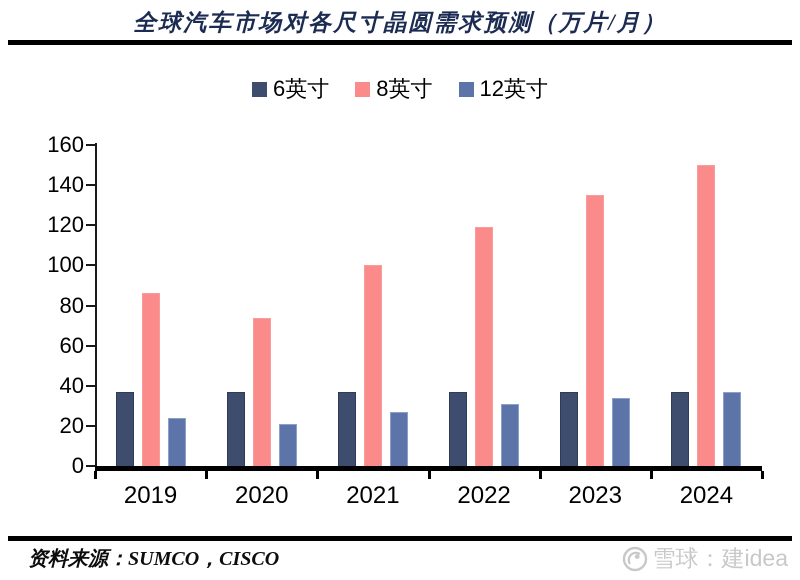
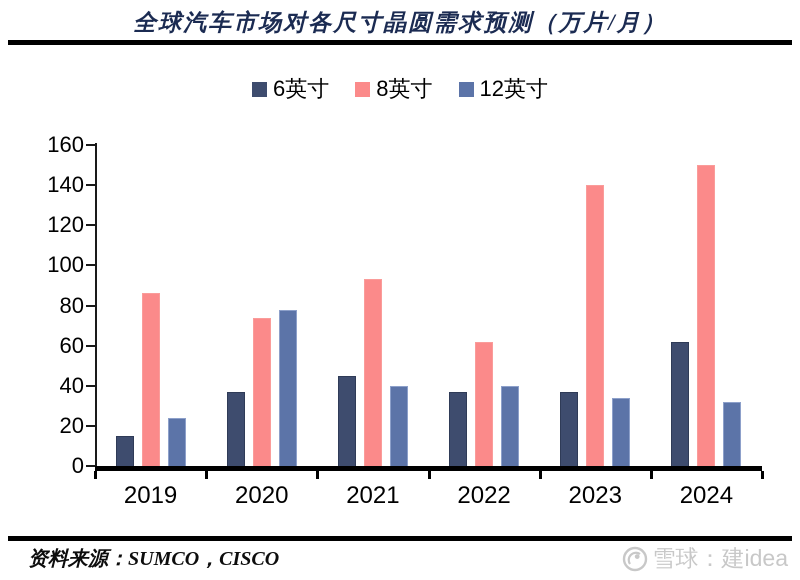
6英寸/2019: 37 -> 15
12英寸/2020: 21 -> 78
6英寸/2021: 37 -> 45
8英寸/2021: 100 -> 93
12英寸/2021: 27 -> 40
8英寸/2022: 119 -> 62
12英寸/2022: 31 -> 40
8英寸/2023: 135 -> 140
6英寸/2024: 37 -> 62
12英寸/2024: 37 -> 32
